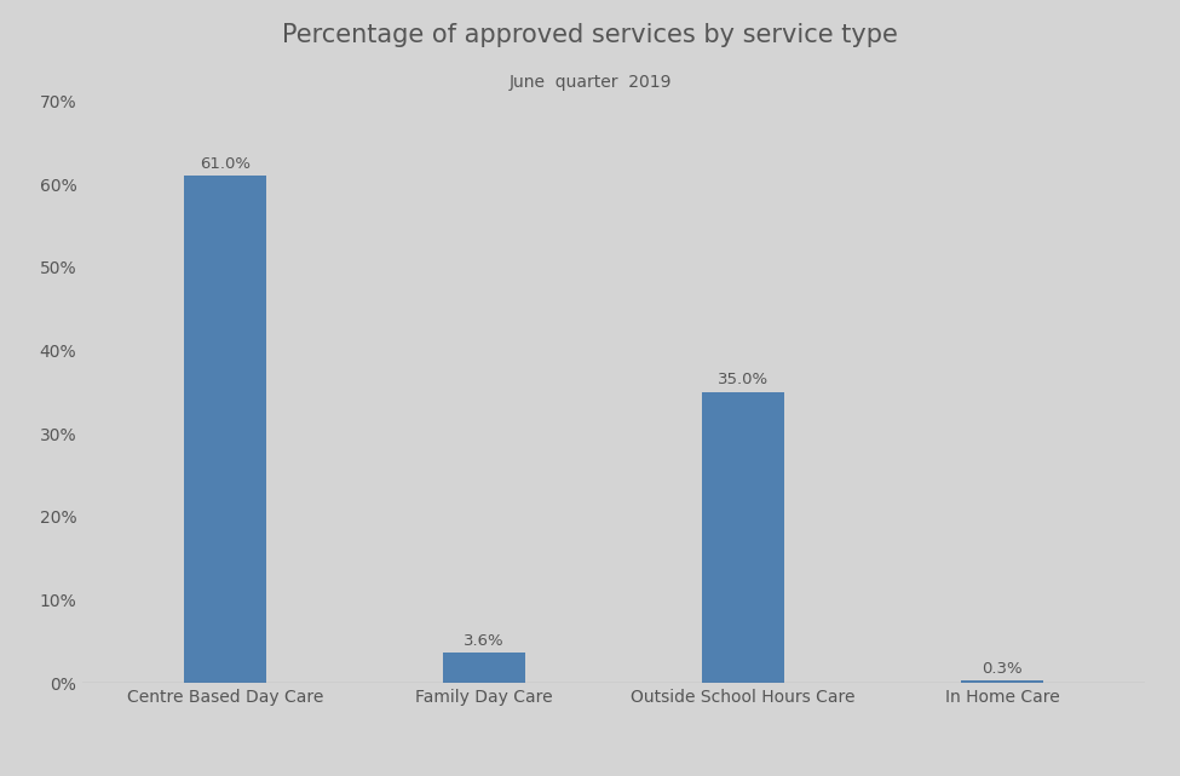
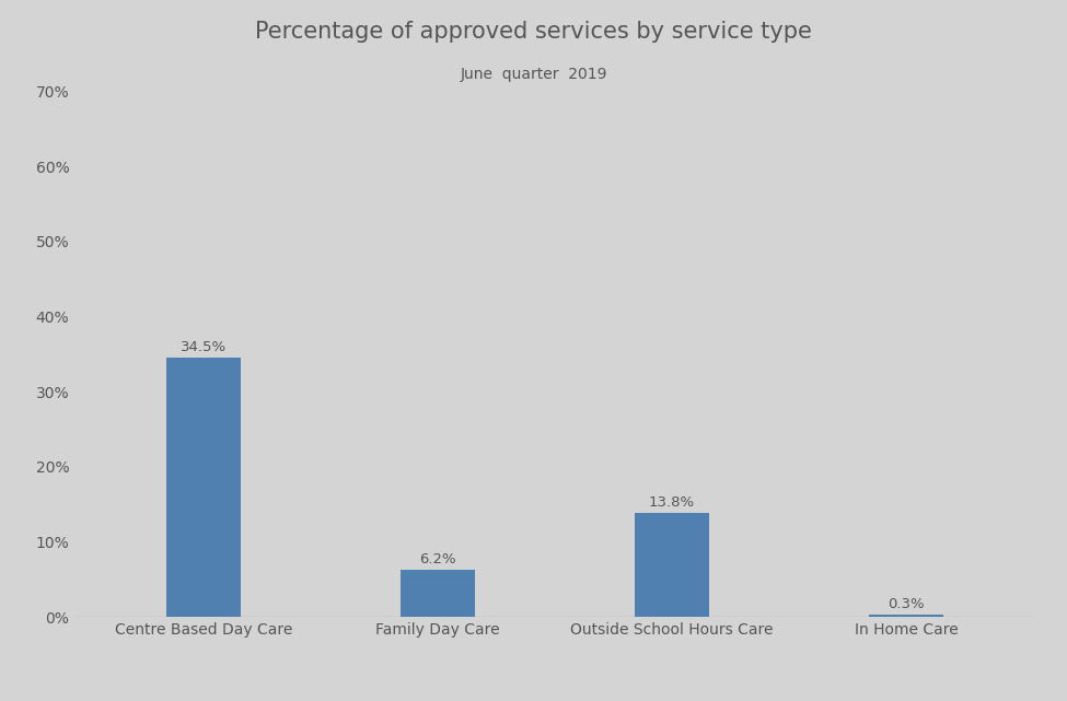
Centre Based Day Care: 61.0% -> 34.5%
Family Day Care: 3.6% -> 6.2%
Outside School Hours Care: 35.0% -> 13.8%
